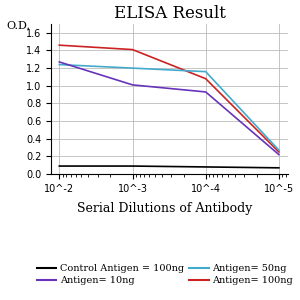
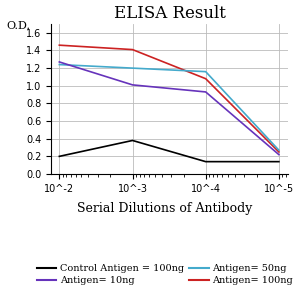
Control Antigen = 100ng/10^-2: 0.09 -> 0.20
Control Antigen = 100ng/10^-3: 0.09 -> 0.38
Control Antigen = 100ng/10^-4: 0.08 -> 0.14
Control Antigen = 100ng/10^-5: 0.07 -> 0.14
